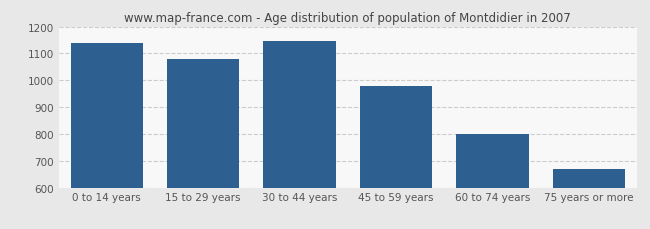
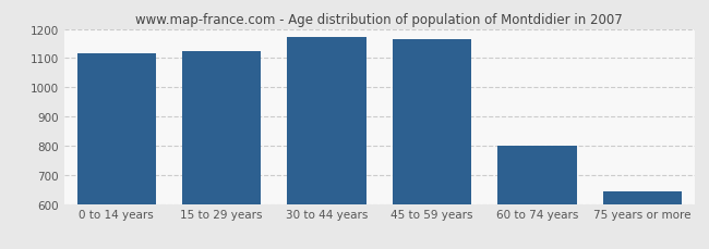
0 to 14 years: 1140 -> 1118
15 to 29 years: 1080 -> 1123
30 to 44 years: 1145 -> 1172
45 to 59 years: 980 -> 1165
75 years or more: 670 -> 645
